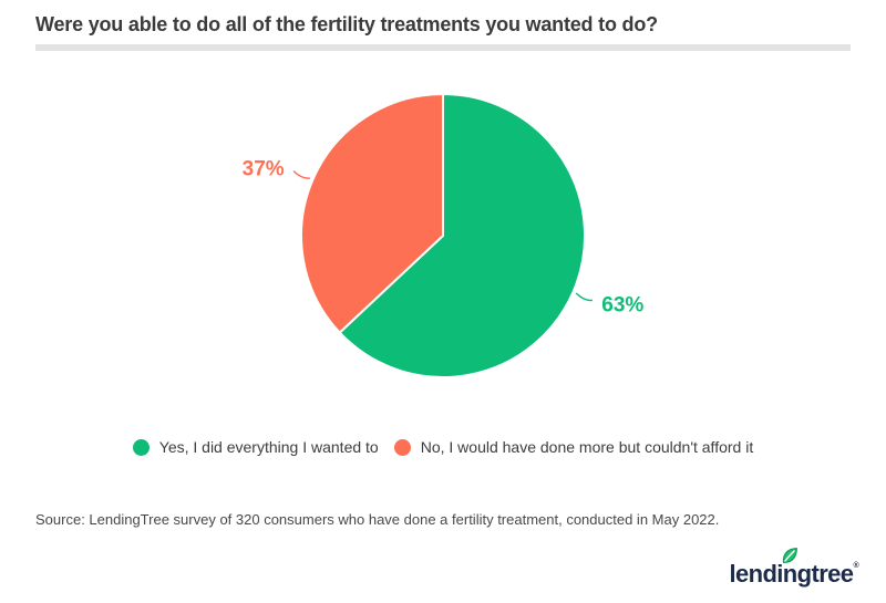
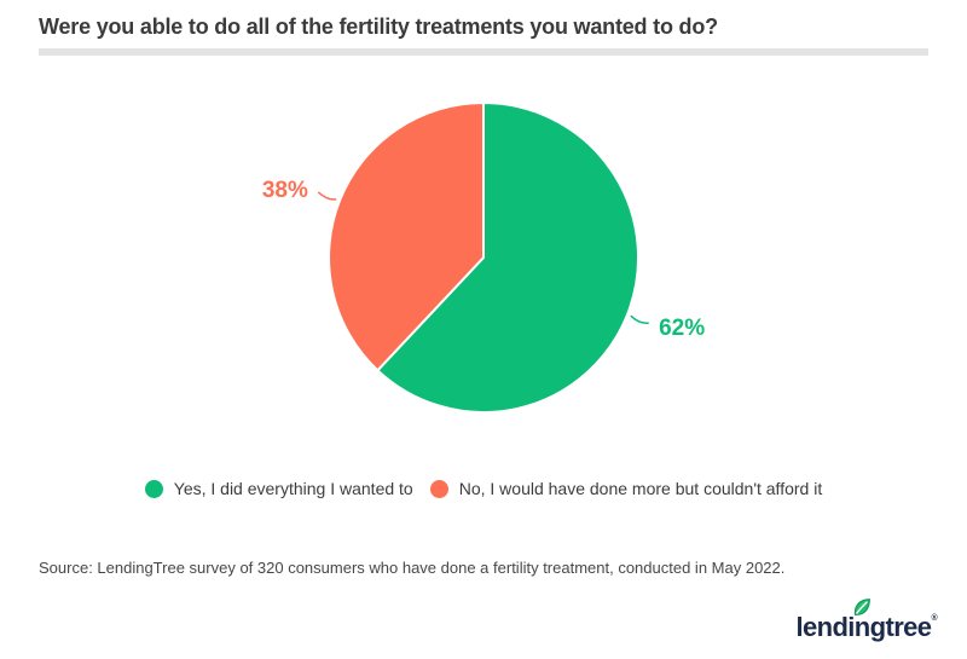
Yes, I did everything I wanted to: 63% -> 62%
No, I would have done more but couldn't afford it: 37% -> 38%
